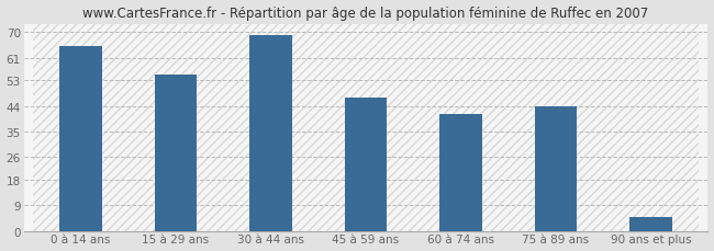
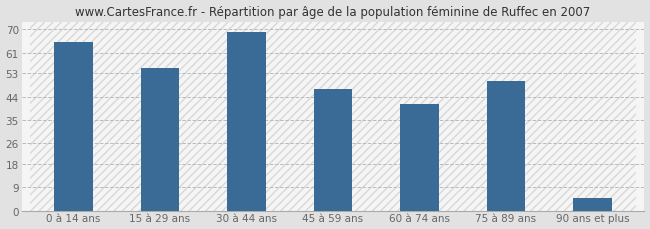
75 à 89 ans: 44 -> 50
